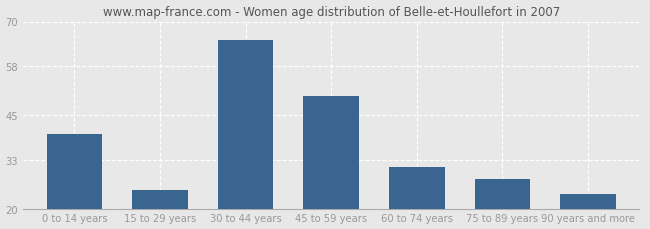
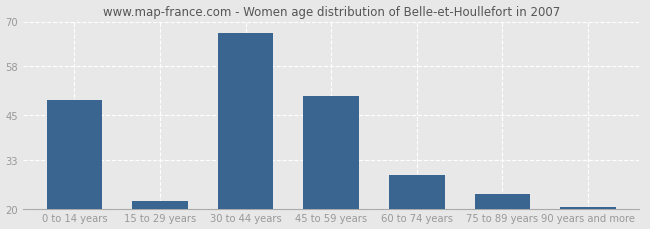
0 to 14 years: 40.0 -> 49.0
15 to 29 years: 25.0 -> 22.0
30 to 44 years: 65.0 -> 67.0
60 to 74 years: 31.0 -> 29.0
75 to 89 years: 28.0 -> 24.0
90 years and more: 24.0 -> 20.5
